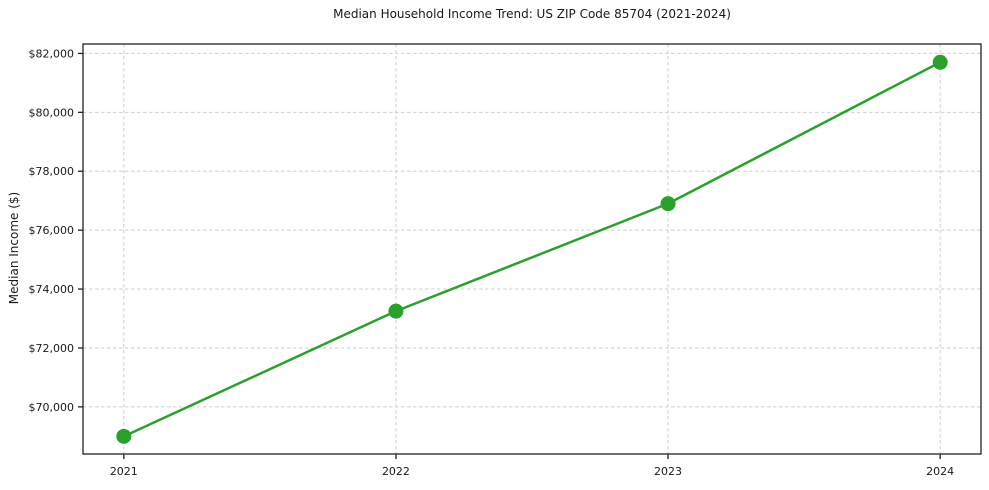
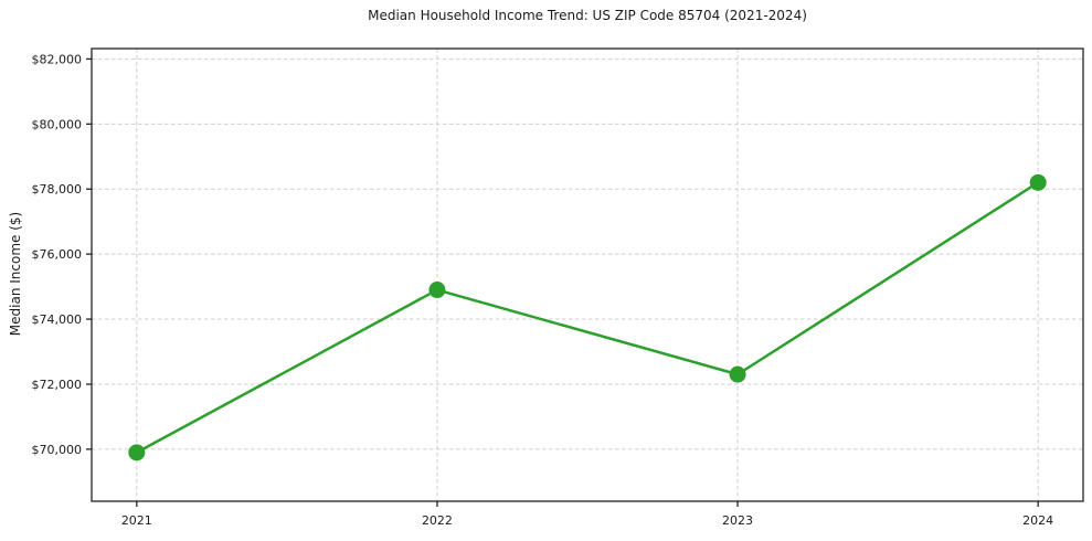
2021: $69000 -> $69900
2022: $73200 -> $74900
2023: $76900 -> $72300
2024: $81700 -> $78200
